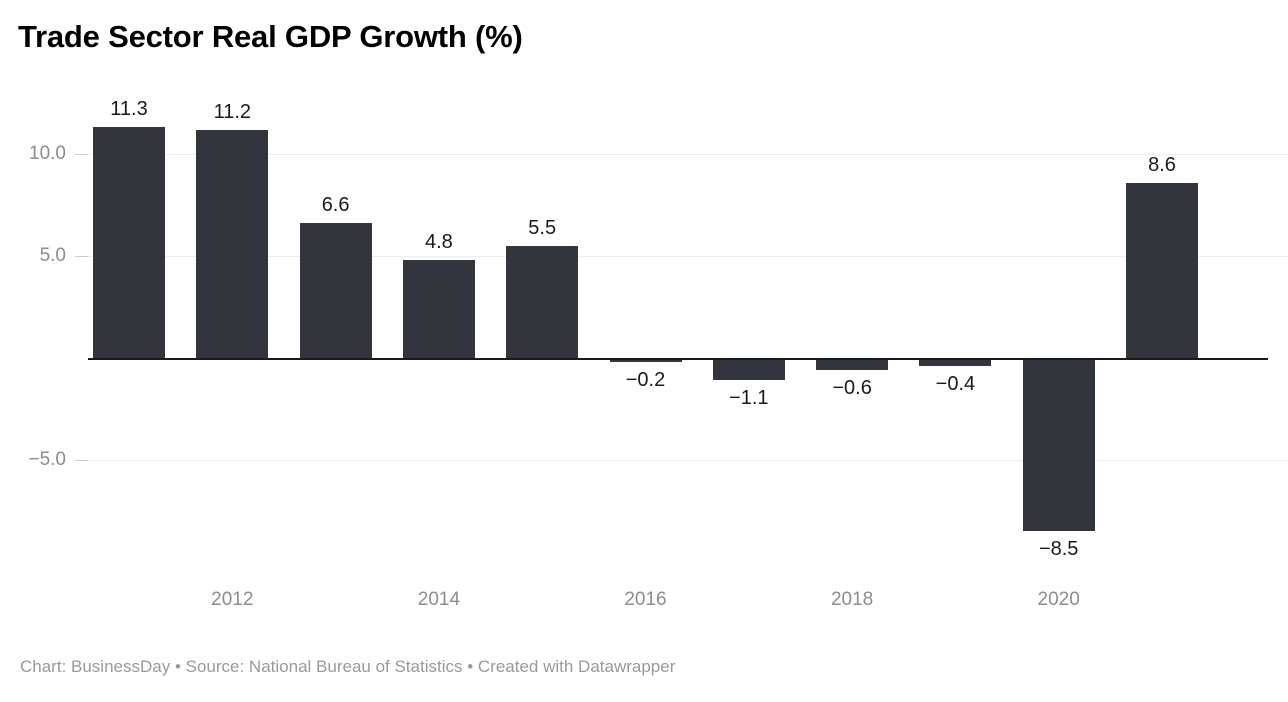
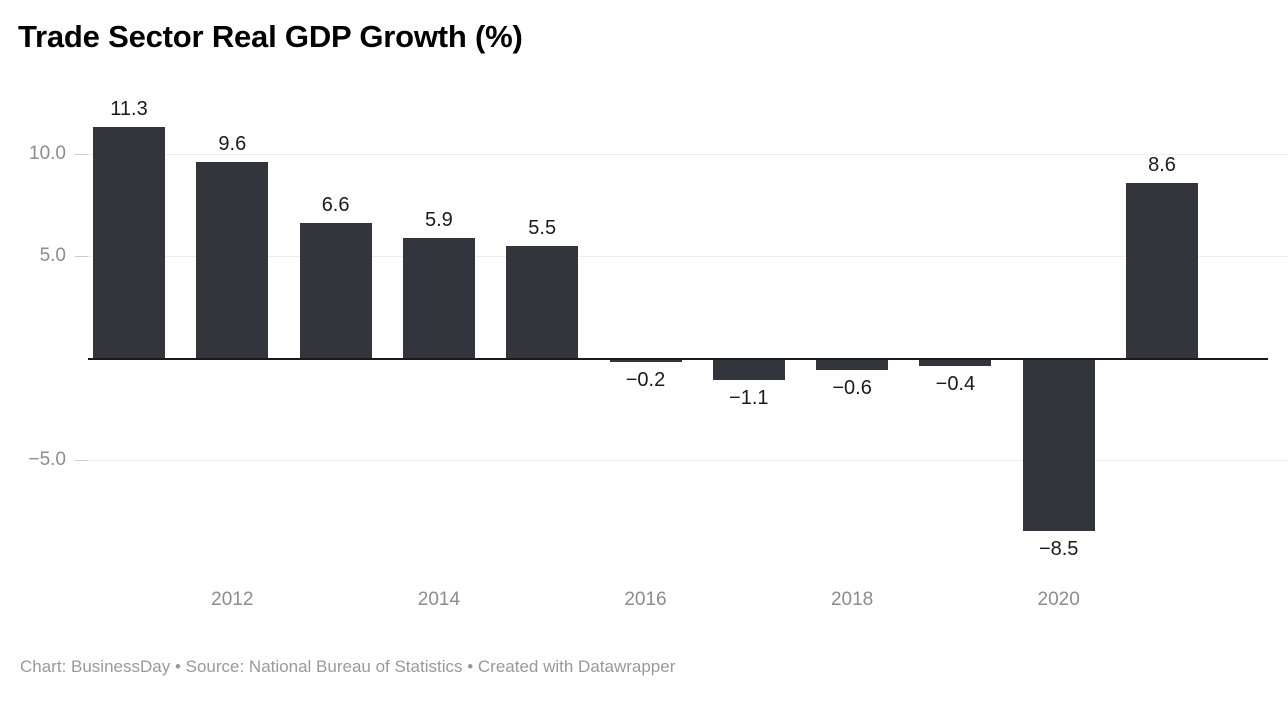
2012: 11.2 -> 9.6
2014: 4.8 -> 5.9
